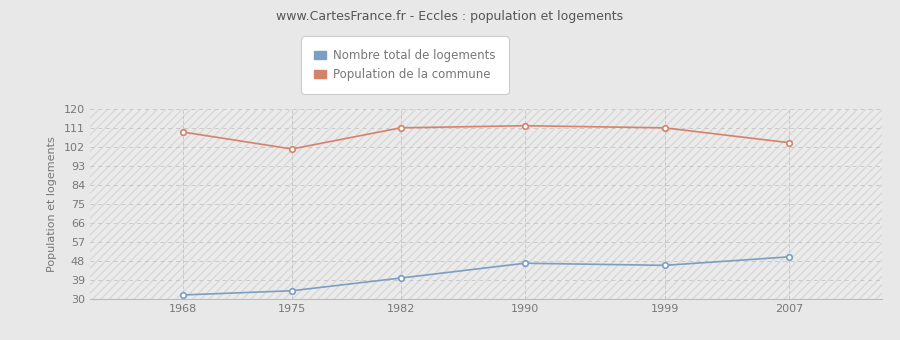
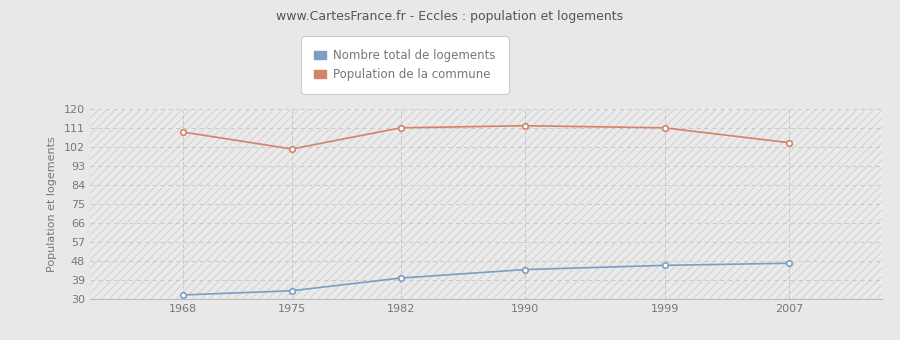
Nombre total de logements/1990: 47 -> 44
Nombre total de logements/2007: 50 -> 47
